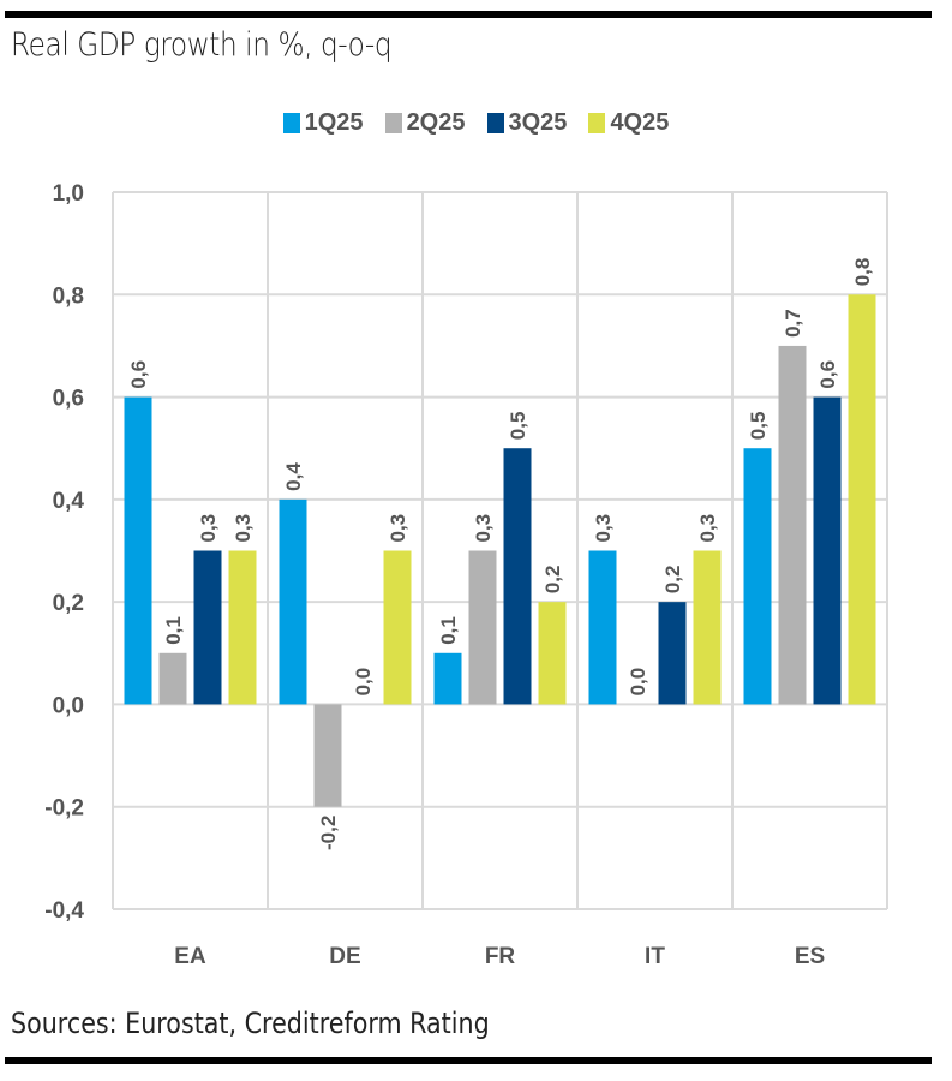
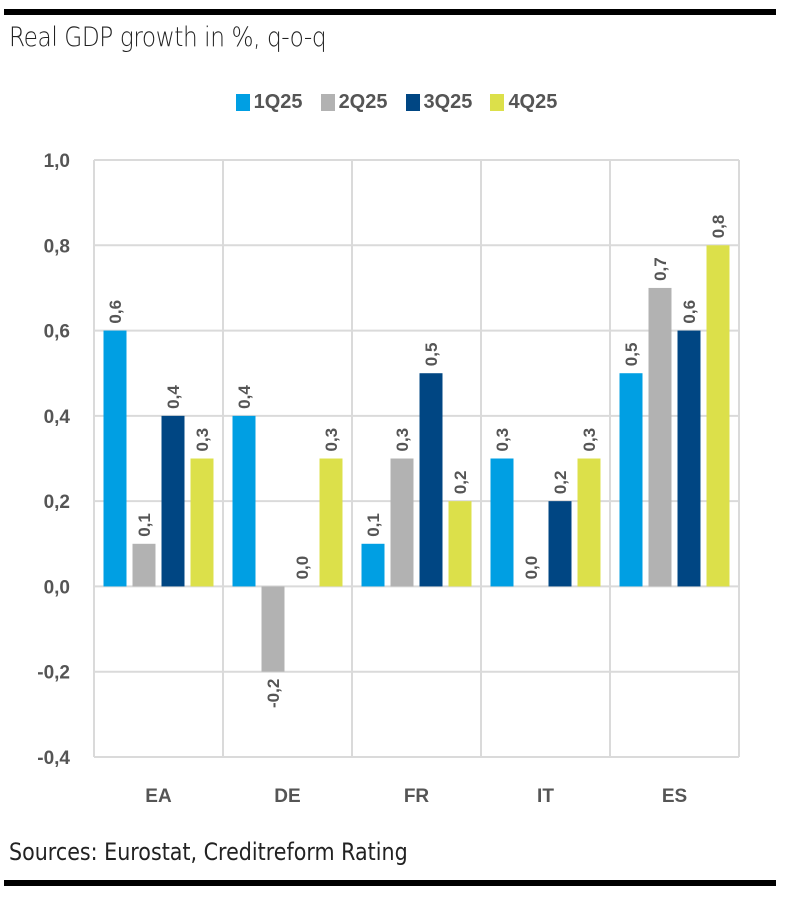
3Q25/EA: 0,3 -> 0,4
